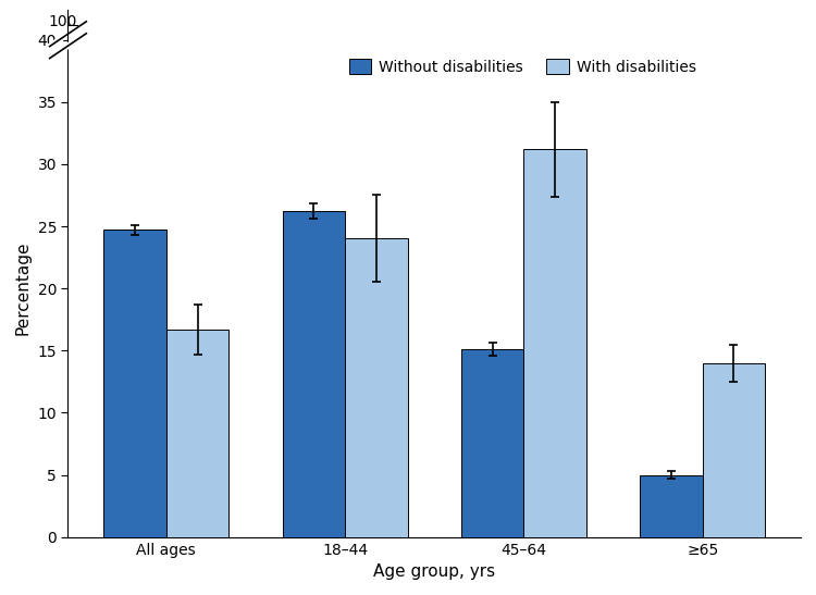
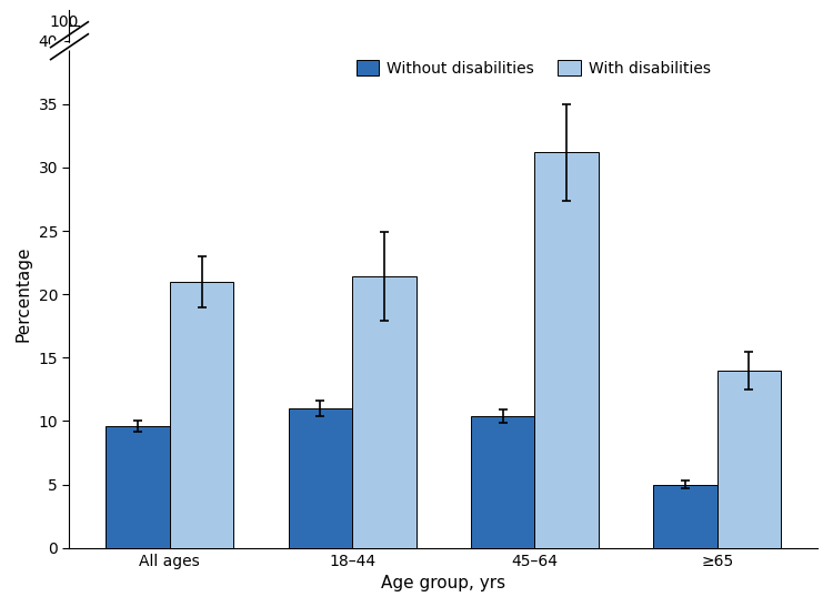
Without disabilities/All ages: 24.7 -> 9.6
With disabilities/All ages: 16.7 -> 21.0
Without disabilities/18–44: 26.2 -> 11.0
With disabilities/18–44: 24.0 -> 21.4
Without disabilities/45–64: 15.1 -> 10.4
